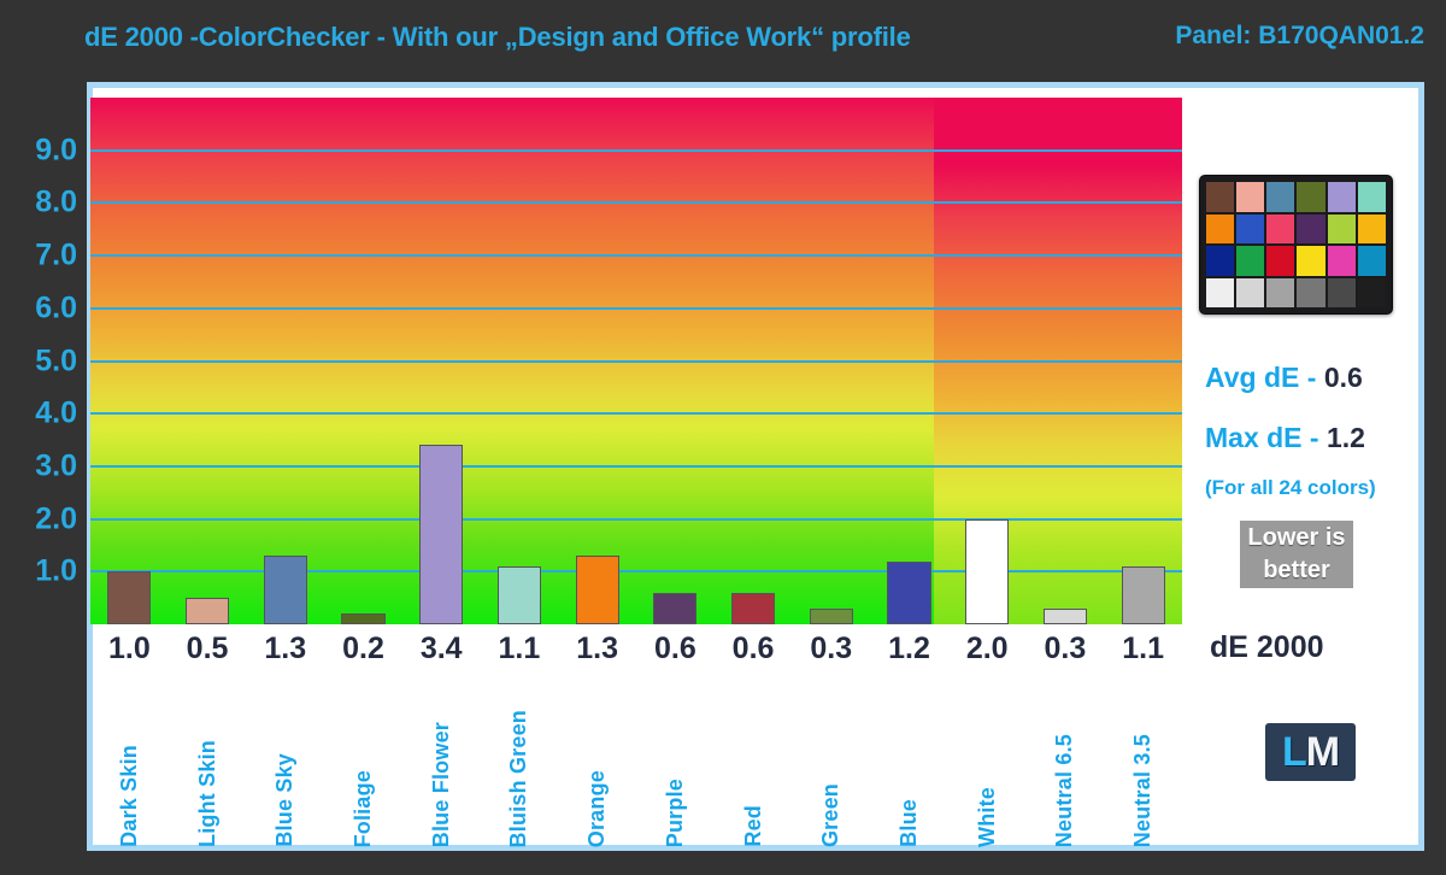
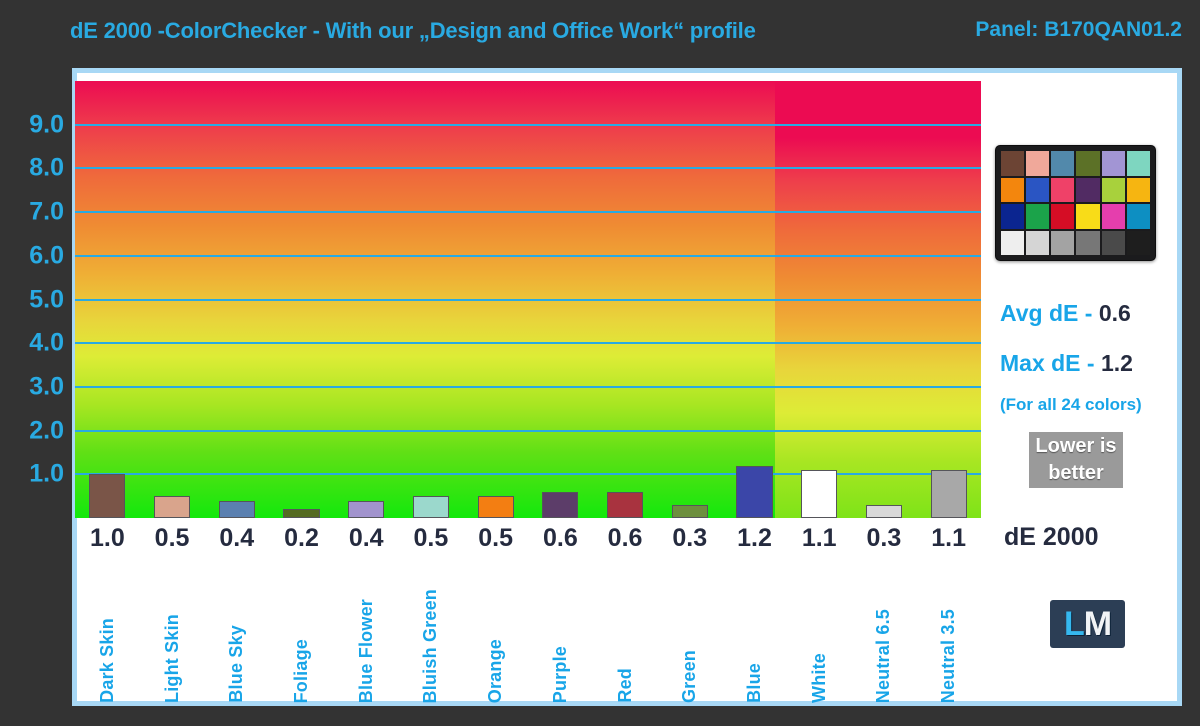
Blue Sky: 1.3 -> 0.4
Blue Flower: 3.4 -> 0.4
Bluish Green: 1.1 -> 0.5
Orange: 1.3 -> 0.5
White: 2.0 -> 1.1
